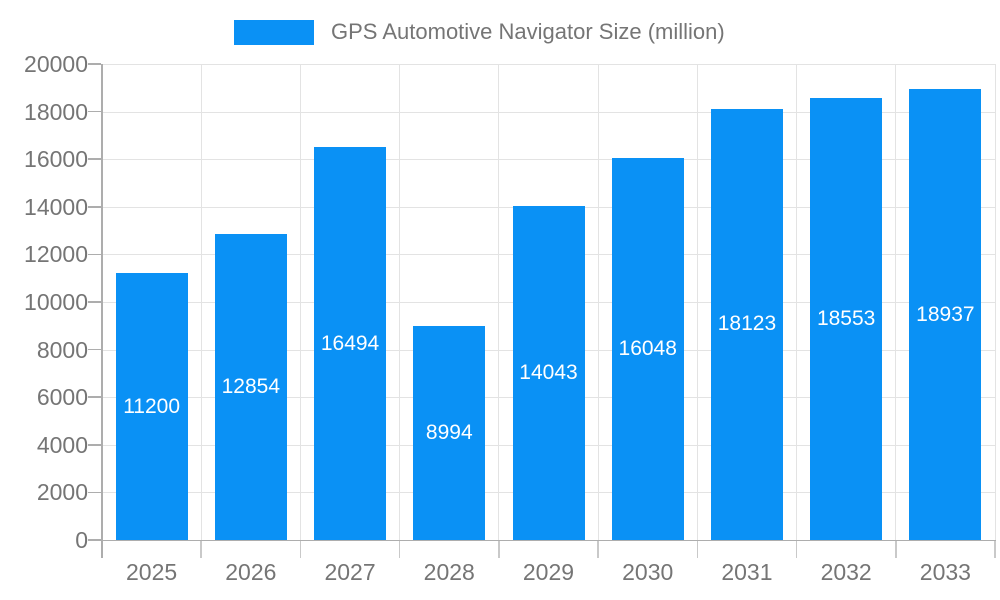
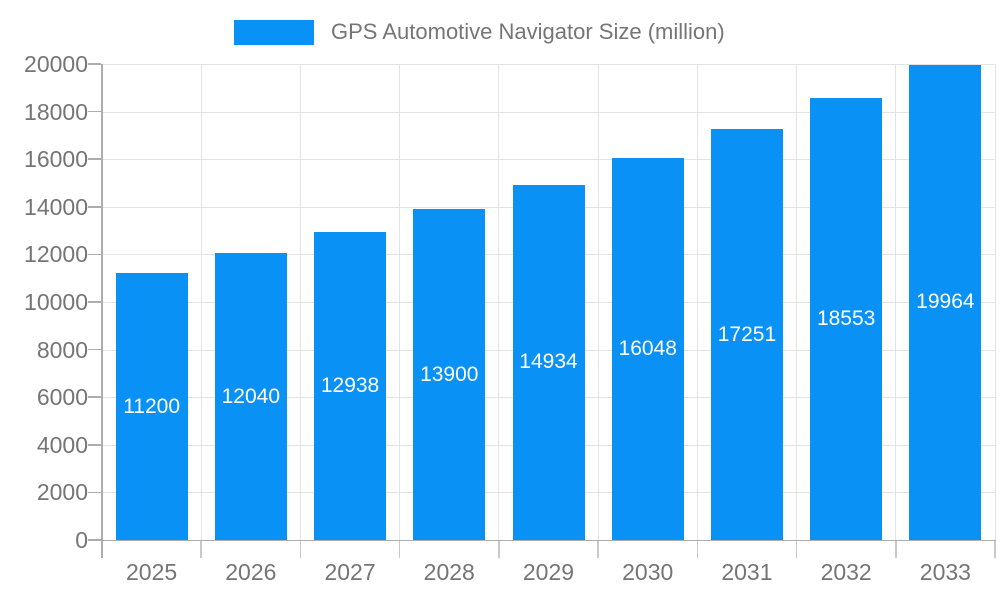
2026: 12854 -> 12040
2027: 16494 -> 12938
2028: 8994 -> 13900
2029: 14043 -> 14934
2031: 18123 -> 17251
2033: 18937 -> 19964
